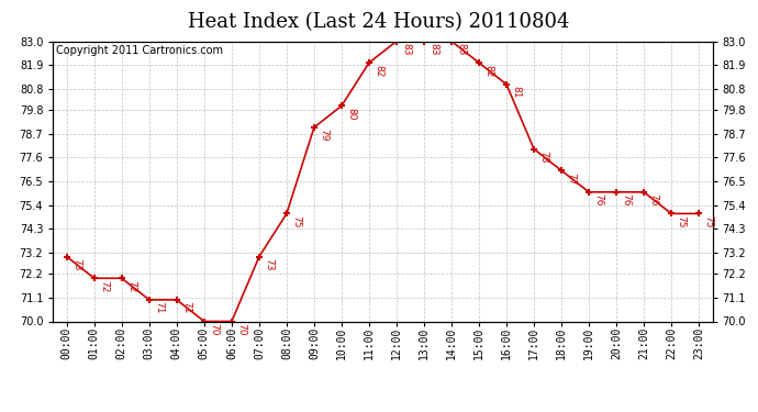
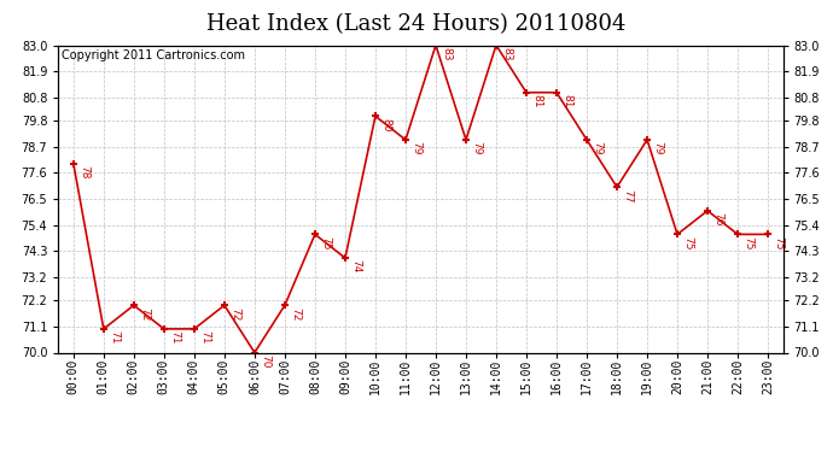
00:00: 73 -> 78
01:00: 72 -> 71
05:00: 70 -> 72
07:00: 73 -> 72
09:00: 79 -> 74
11:00: 82 -> 79
13:00: 83 -> 79
15:00: 82 -> 81
17:00: 78 -> 79
19:00: 76 -> 79
20:00: 76 -> 75
